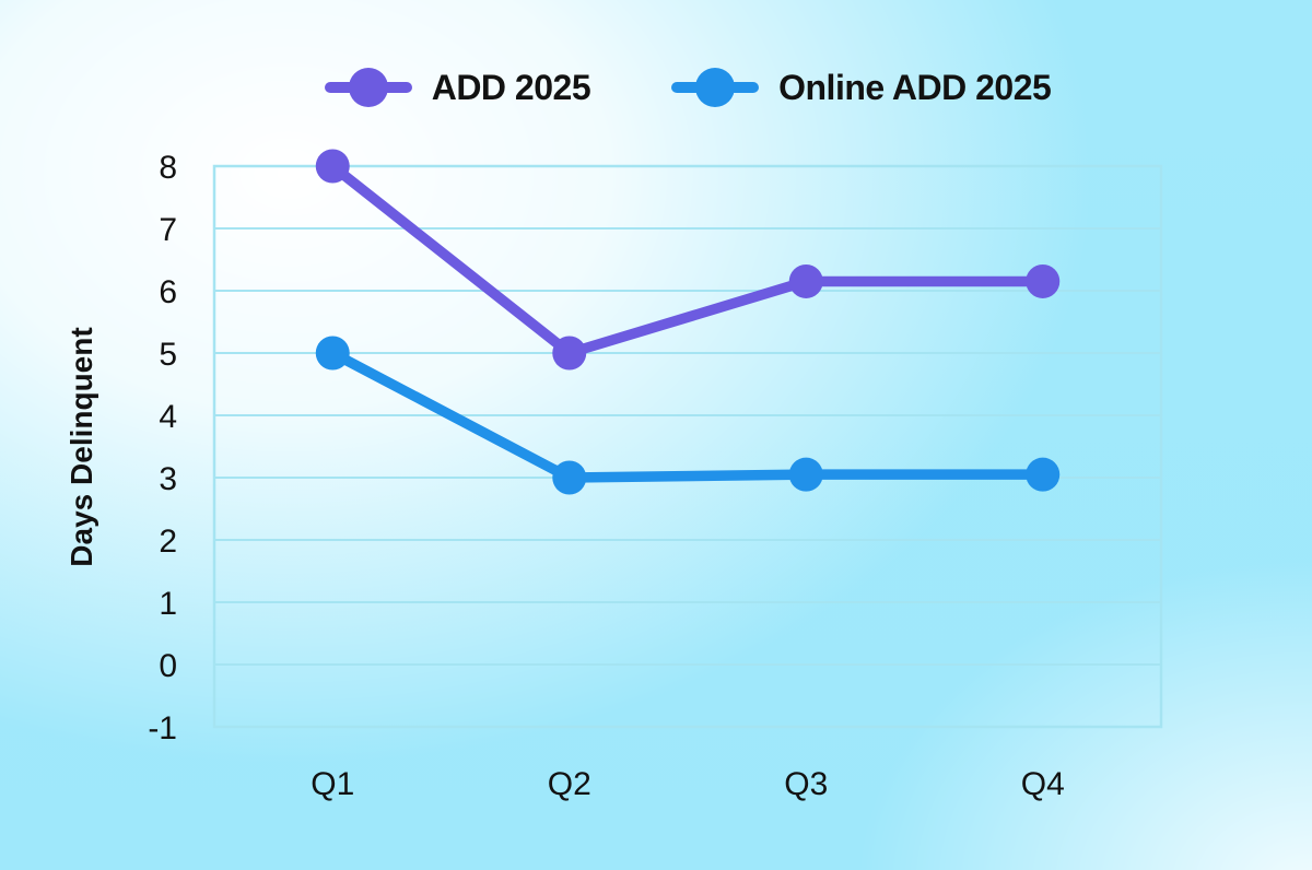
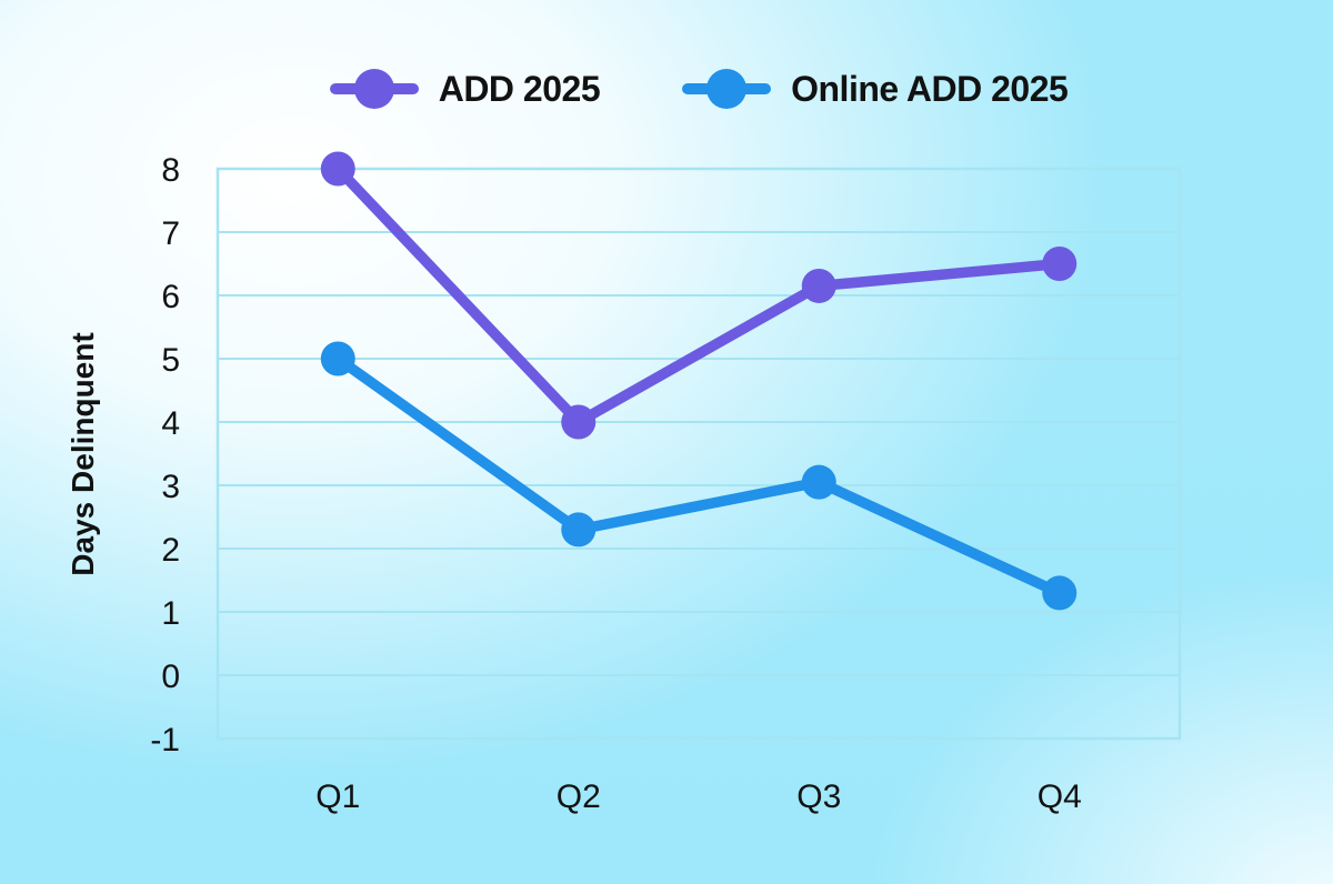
ADD 2025/Q2: 5.0 -> 4.0
Online ADD 2025/Q2: 3.0 -> 2.3
ADD 2025/Q4: 6.2 -> 6.5
Online ADD 2025/Q4: 3.0 -> 1.3
